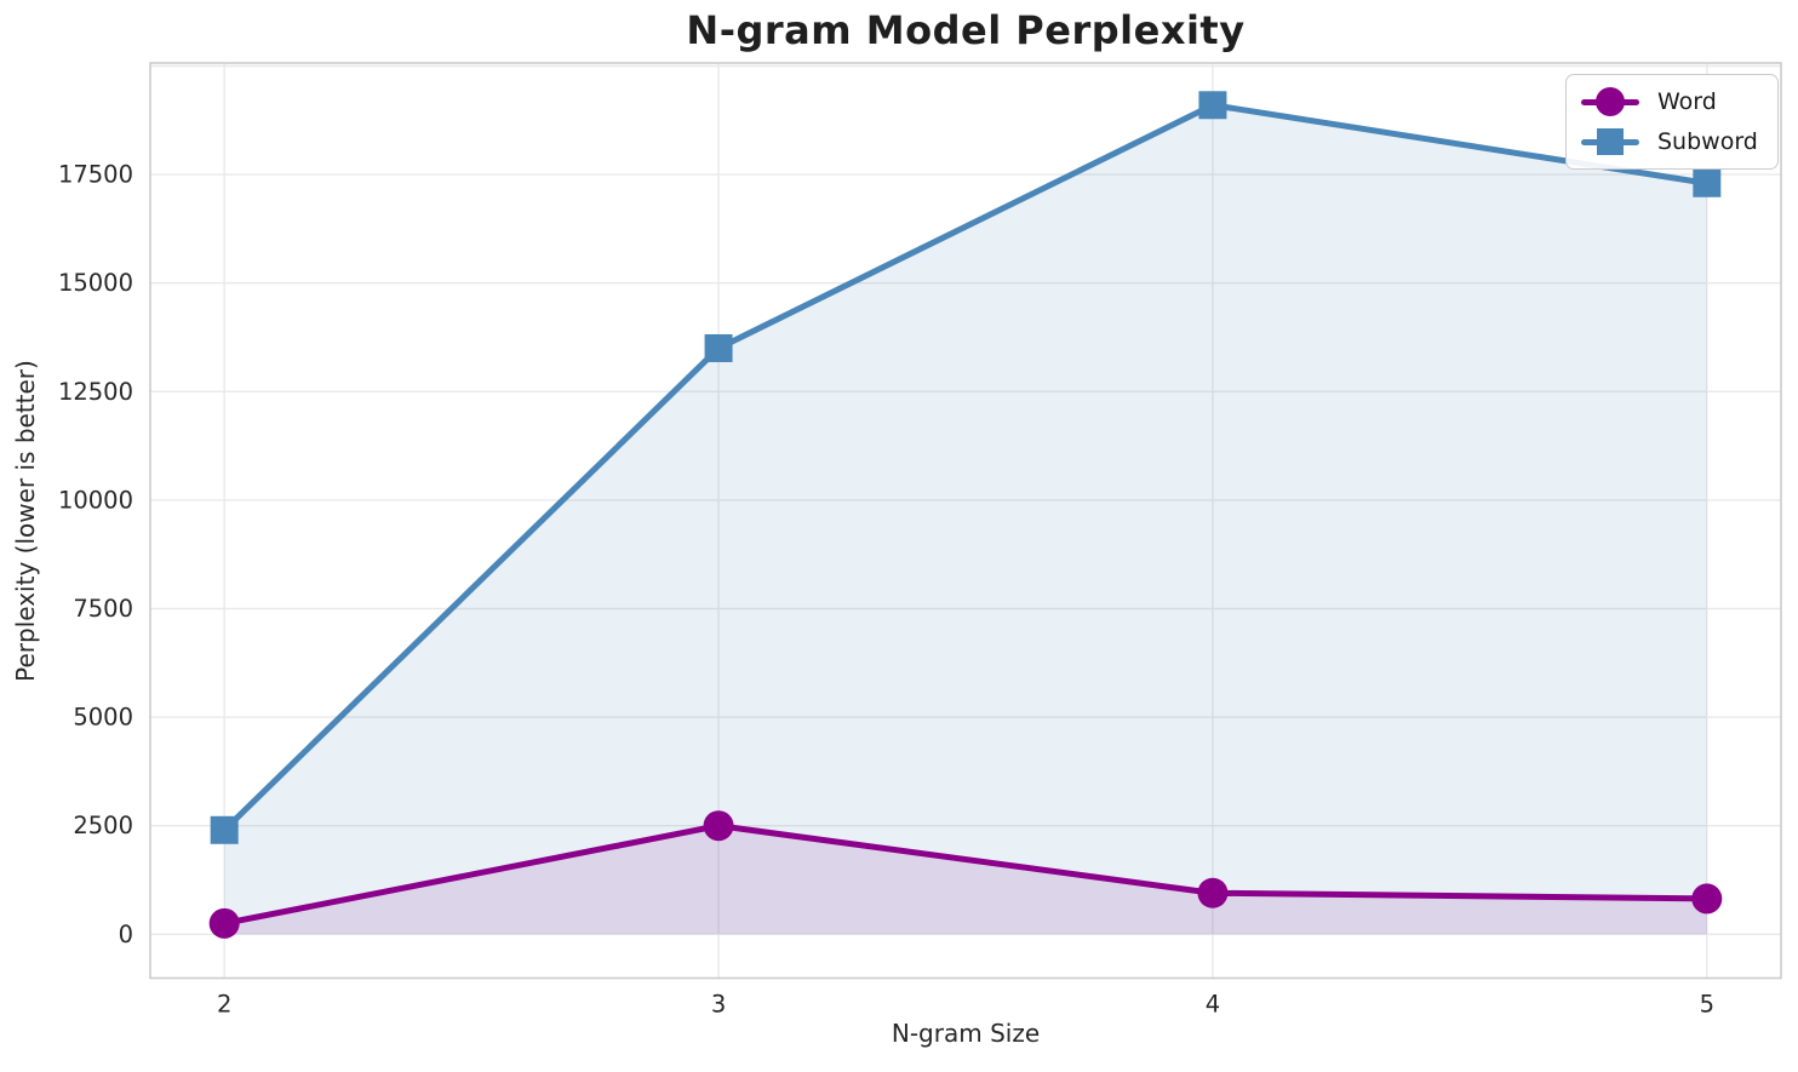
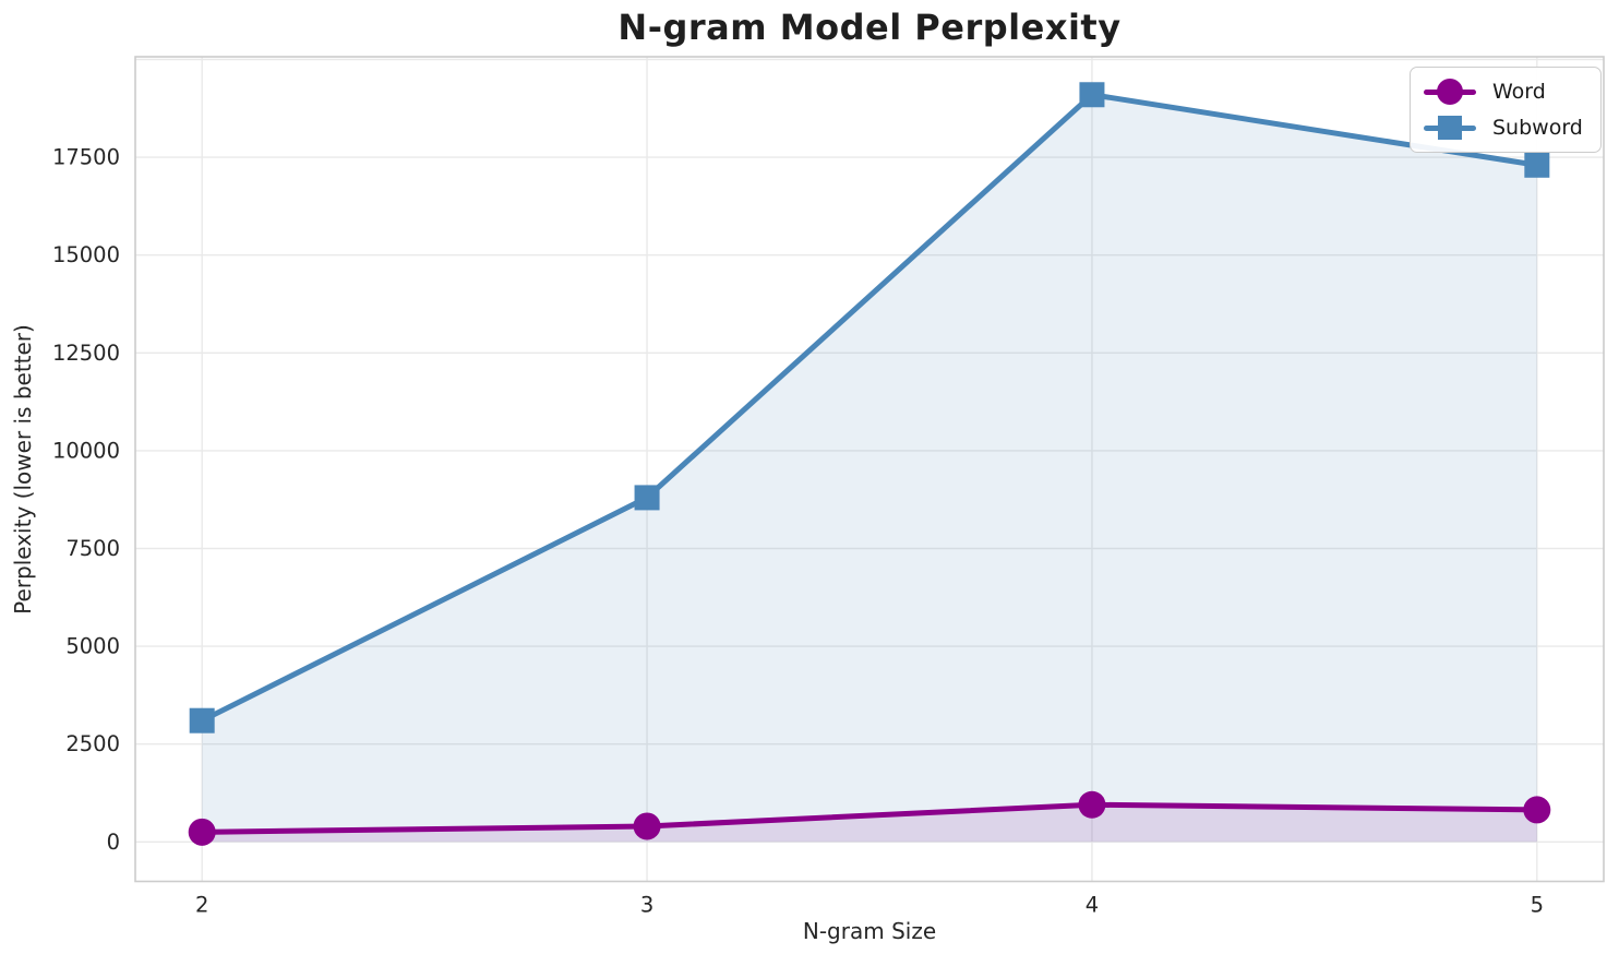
Subword/2: 2400 -> 3100
Word/3: 2500 -> 400
Subword/3: 13500 -> 8800
